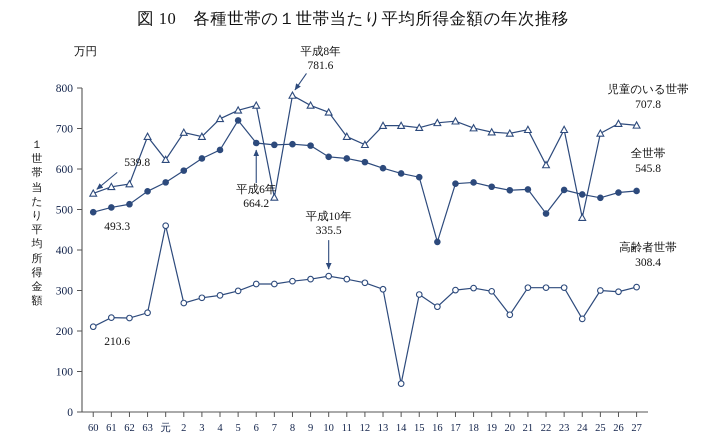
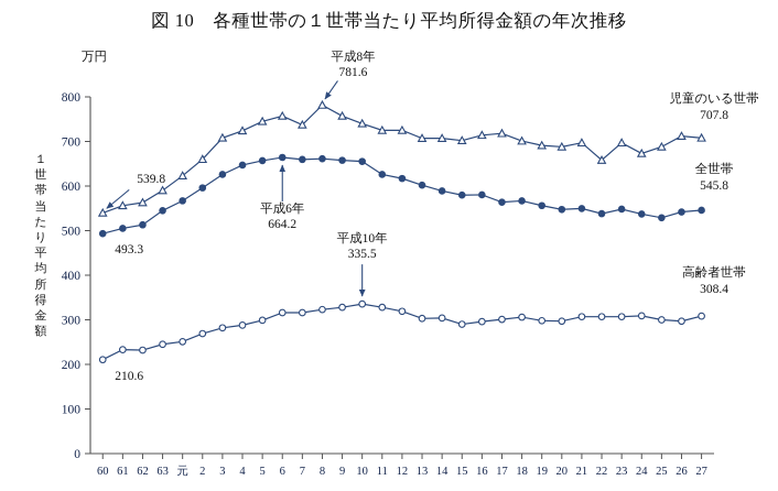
児童のいる世帯/63: 680 -> 590
高齢者世帯/元: 460 -> 250
児童のいる世帯/2: 690 -> 660
児童のいる世帯/3: 680 -> 710
全世帯/5: 720 -> 660
児童のいる世帯/7: 530 -> 740
全世帯/10: 630 -> 660
児童のいる世帯/11: 680 -> 720
児童のいる世帯/12: 660 -> 720
高齢者世帯/14: 70 -> 300
全世帯/16: 420 -> 580
高齢者世帯/16: 260 -> 300
高齢者世帯/20: 240 -> 300
児童のいる世帯/22: 610 -> 660
全世帯/22: 490 -> 540
児童のいる世帯/24: 480 -> 670
高齢者世帯/24: 230 -> 310
